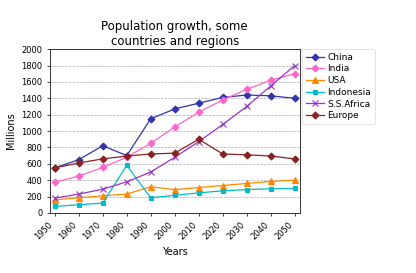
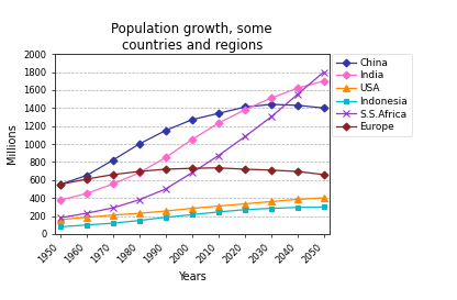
China/1980: 700 -> 1000
Indonesia/1980: 580 -> 150
USA/1990: 320 -> 260
Europe/2010: 900 -> 740
